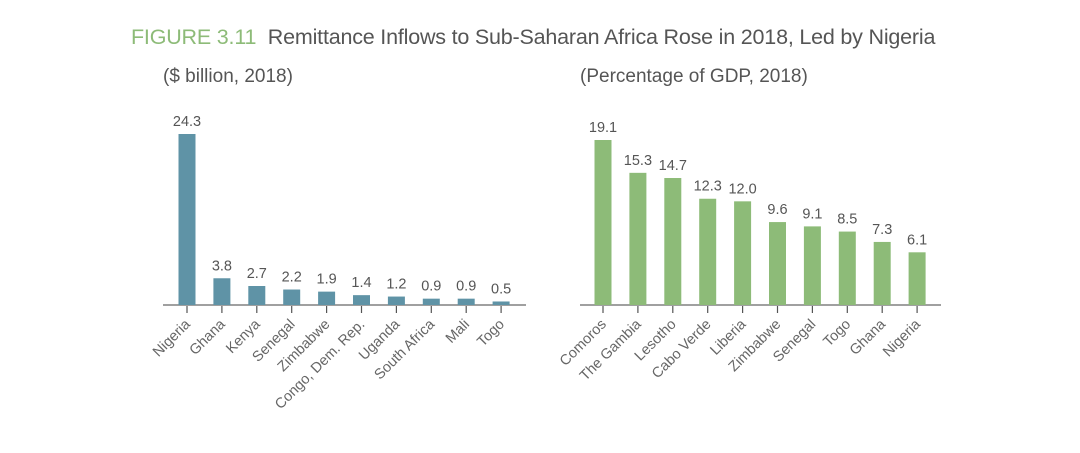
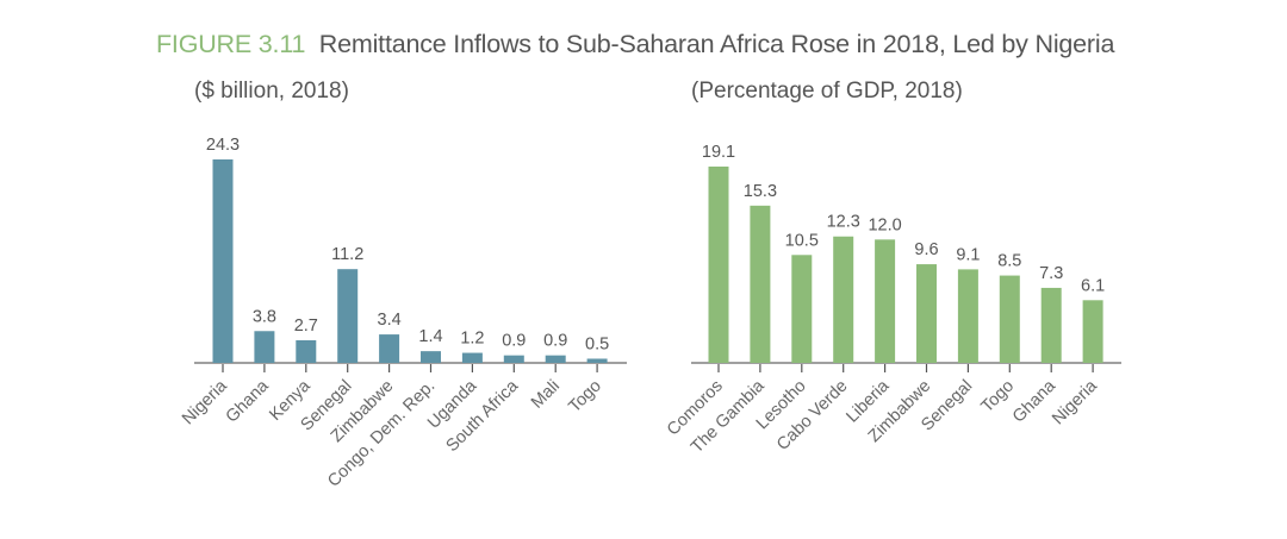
($ billion, 2018)/Senegal: 2.2 -> 11.2
($ billion, 2018)/Zimbabwe: 1.9 -> 3.4
(Percentage of GDP, 2018)/Lesotho: 14.7 -> 10.5
